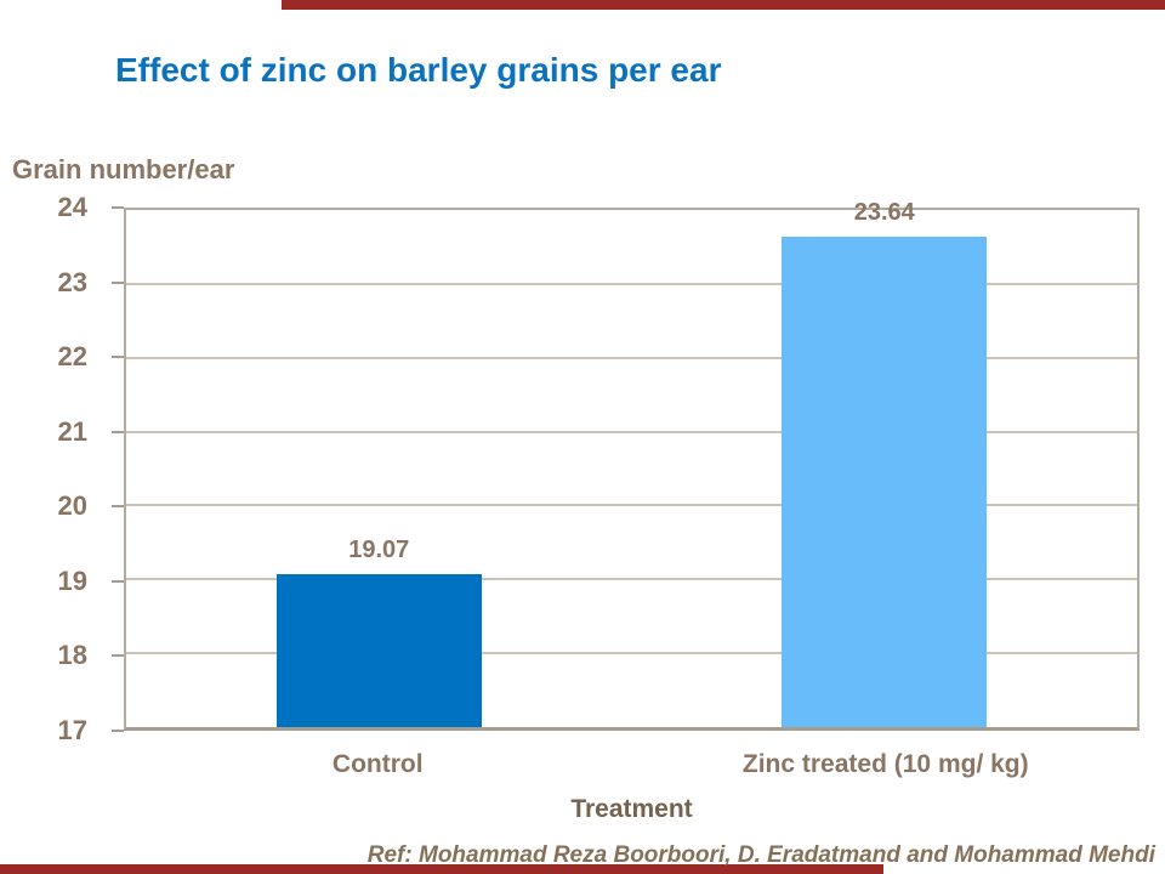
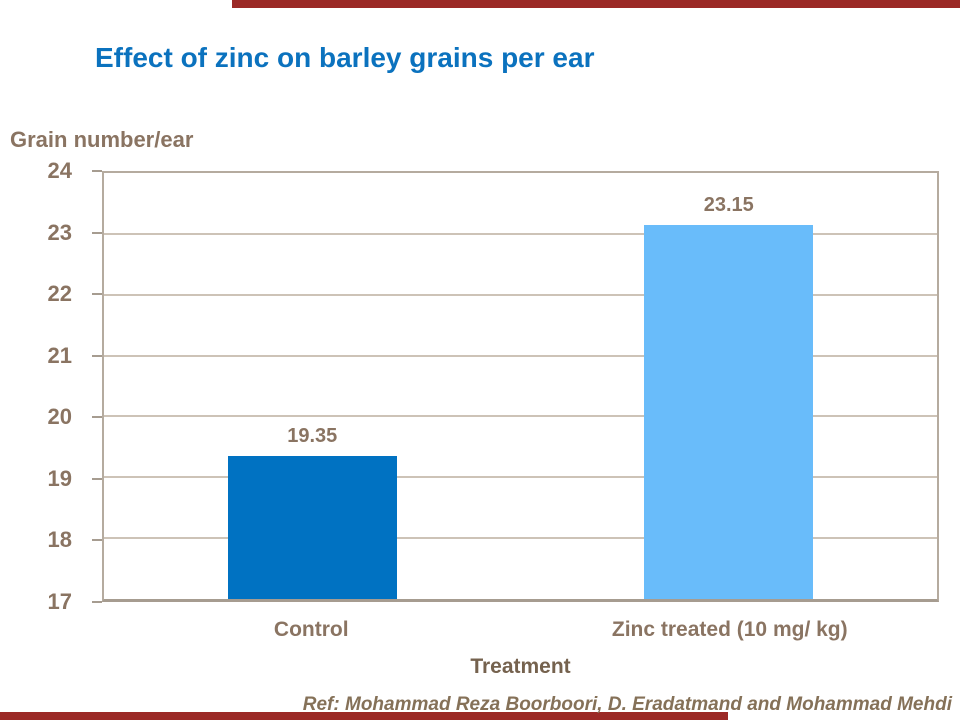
Control: 19.07 -> 19.35
Zinc treated (10 mg/ kg): 23.64 -> 23.15
